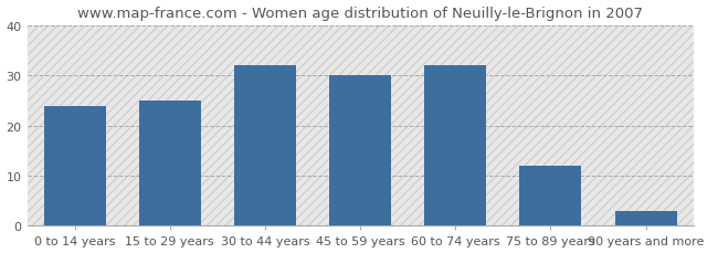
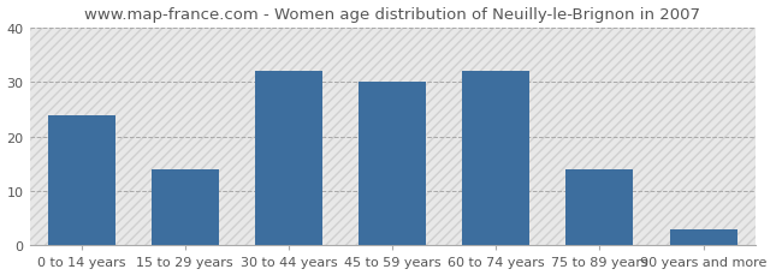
15 to 29 years: 25 -> 14
75 to 89 years: 12 -> 14
